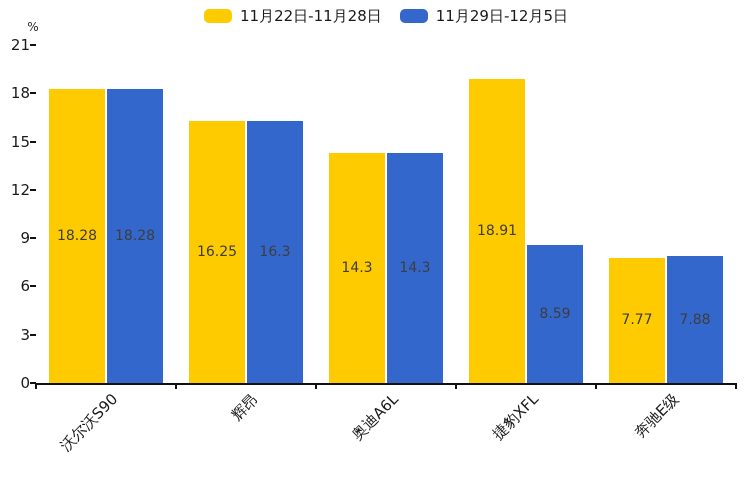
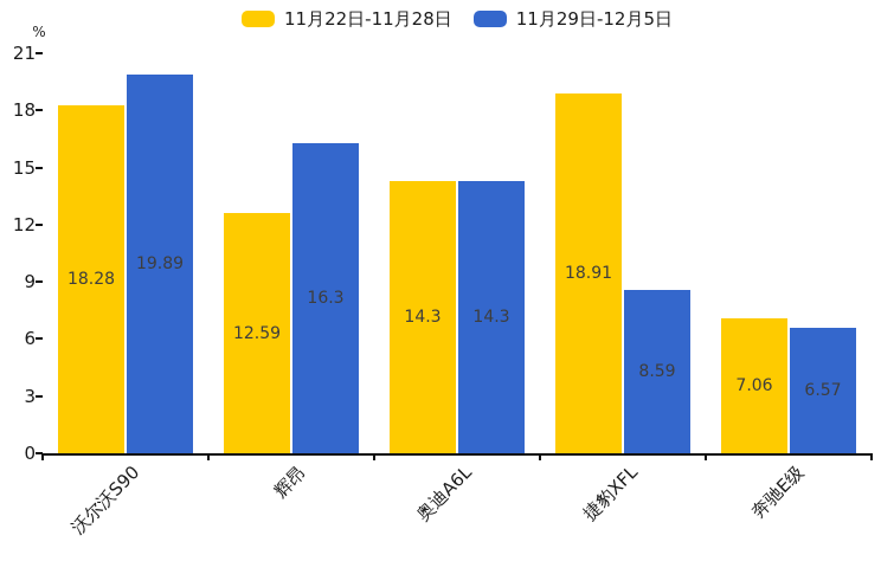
11月29日-12月5日/沃尔沃S90: 18.28 -> 19.89
11月22日-11月28日/辉昂: 16.25 -> 12.59
11月22日-11月28日/奔驰E级: 7.77 -> 7.06
11月29日-12月5日/奔驰E级: 7.88 -> 6.57
